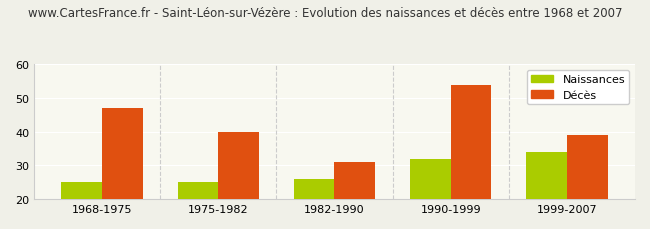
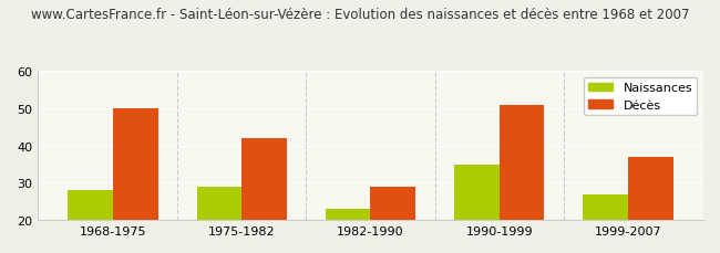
Naissances/1968-1975: 25 -> 28
Décès/1968-1975: 47 -> 50
Naissances/1975-1982: 25 -> 29
Décès/1975-1982: 40 -> 42
Naissances/1982-1990: 26 -> 23
Décès/1982-1990: 31 -> 29
Naissances/1990-1999: 32 -> 35
Décès/1990-1999: 54 -> 51
Naissances/1999-2007: 34 -> 27
Décès/1999-2007: 39 -> 37
